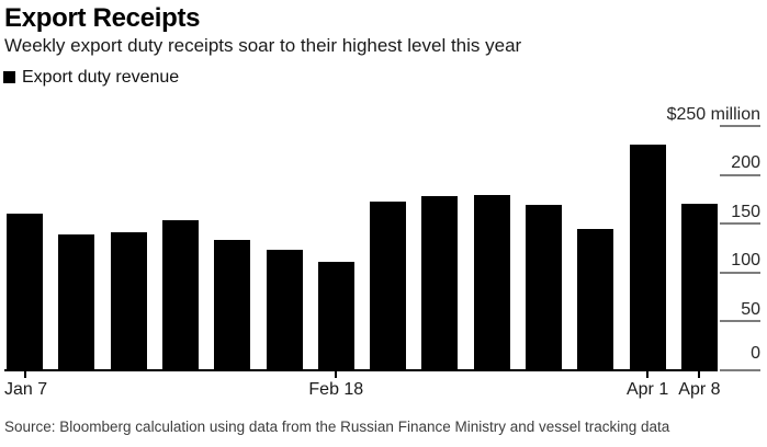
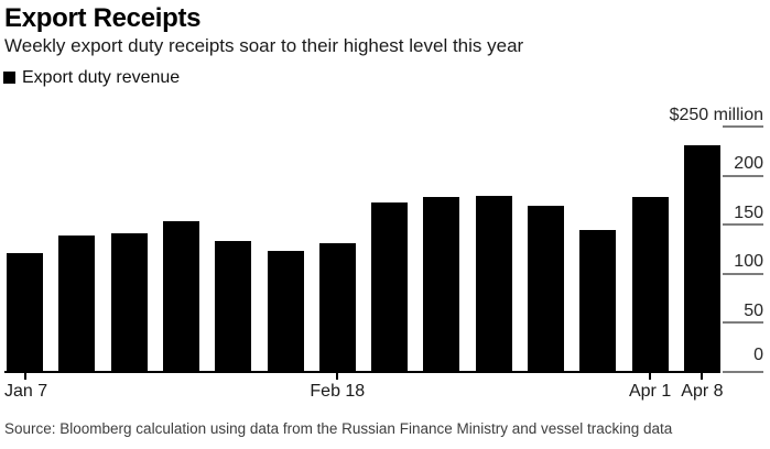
Jan 7: 160 -> 120
Feb 18: 110 -> 130
Apr 1: 230 -> 180
Apr 8: 170 -> 230
